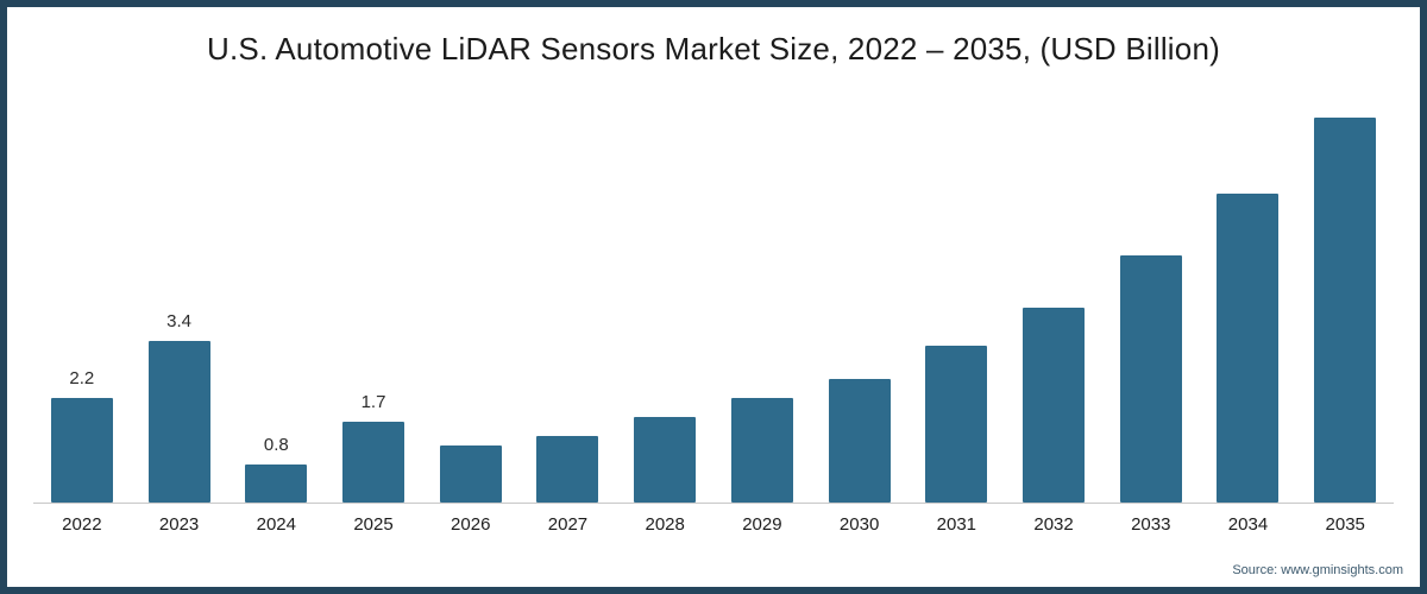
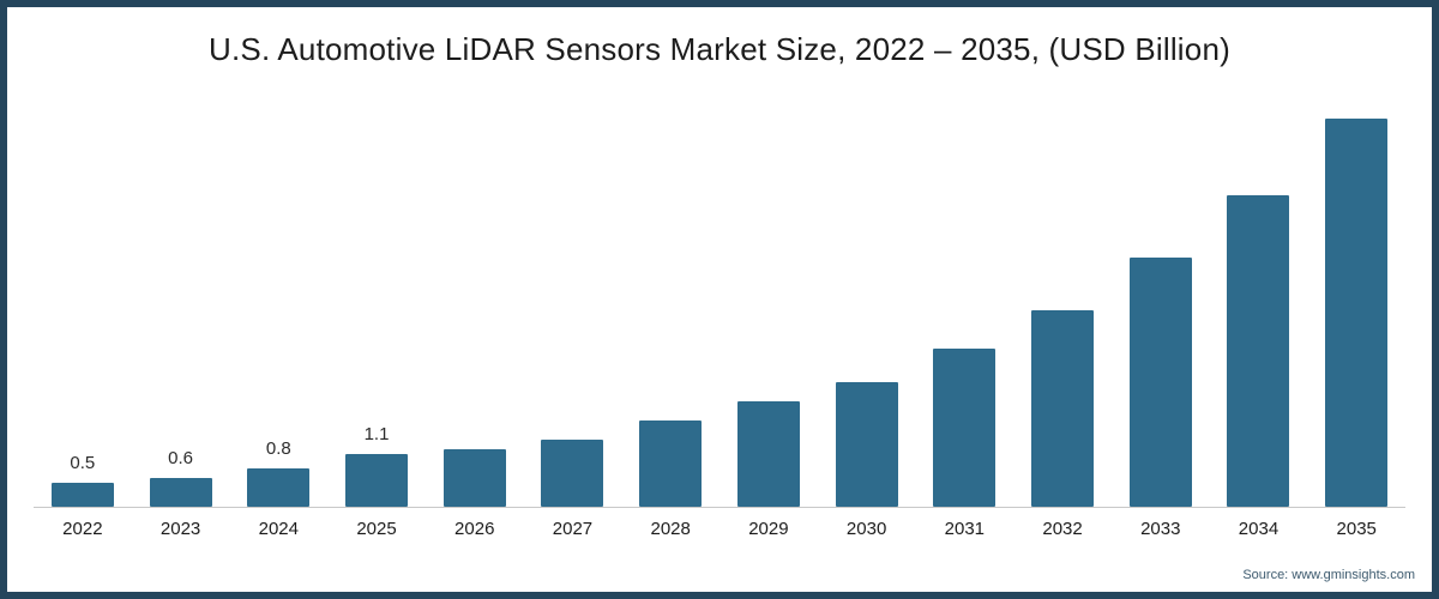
2022: 2.2 -> 0.5
2023: 3.4 -> 0.6
2025: 1.7 -> 1.1
